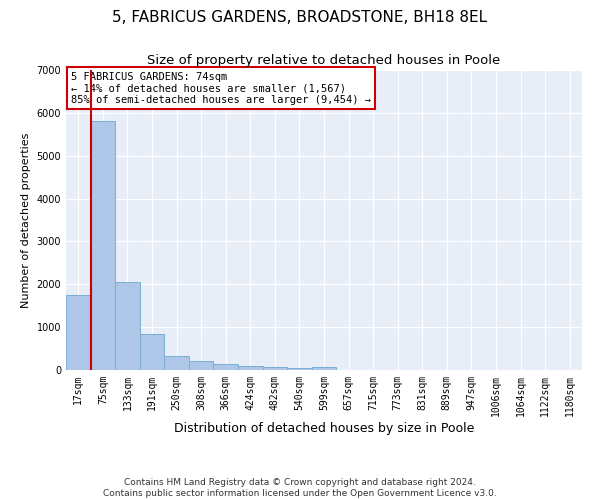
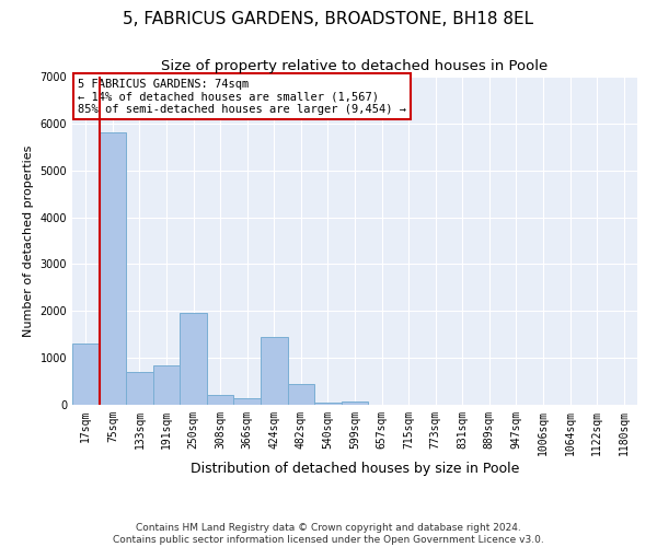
17sqm: 1750 -> 1300
133sqm: 2050 -> 700
250sqm: 330 -> 1950
424sqm: 100 -> 1450
482sqm: 60 -> 450
